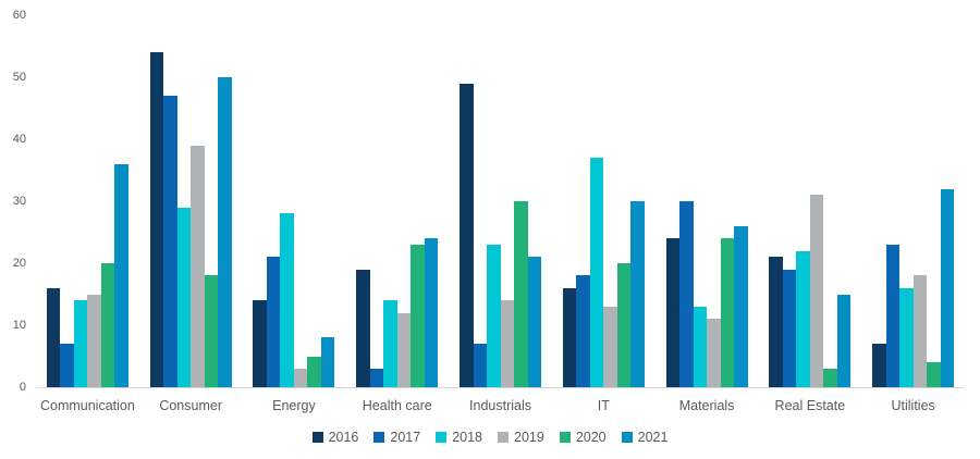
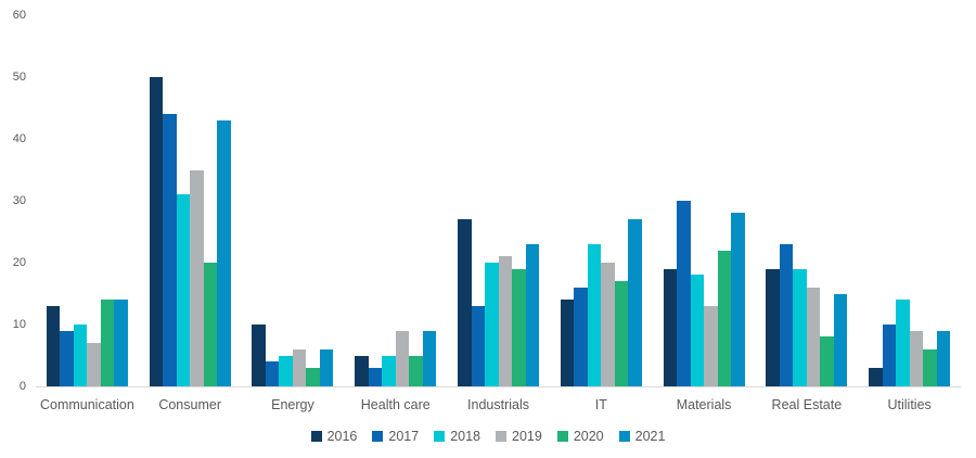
2016/Communication: 16 -> 13
2017/Communication: 7 -> 9
2018/Communication: 14 -> 10
2019/Communication: 15 -> 7
2020/Communication: 20 -> 14
2021/Communication: 36 -> 14
2016/Consumer: 54 -> 50
2017/Consumer: 47 -> 44
2018/Consumer: 29 -> 31
2019/Consumer: 39 -> 35
2020/Consumer: 18 -> 20
2021/Consumer: 50 -> 43
2016/Energy: 14 -> 10
2017/Energy: 21 -> 4
2018/Energy: 28 -> 5
2019/Energy: 3 -> 6
2020/Energy: 5 -> 3
2021/Energy: 8 -> 6
2016/Health care: 19 -> 5
2018/Health care: 14 -> 5
2019/Health care: 12 -> 9
2020/Health care: 23 -> 5
2021/Health care: 24 -> 9
2016/Industrials: 49 -> 27
2017/Industrials: 7 -> 13
2018/Industrials: 23 -> 20
2019/Industrials: 14 -> 21
2020/Industrials: 30 -> 19
2021/Industrials: 21 -> 23
2016/IT: 16 -> 14
2017/IT: 18 -> 16
2018/IT: 37 -> 23
2019/IT: 13 -> 20
2020/IT: 20 -> 17
2021/IT: 30 -> 27
2016/Materials: 24 -> 19
2018/Materials: 13 -> 18
2019/Materials: 11 -> 13
2020/Materials: 24 -> 22
2021/Materials: 26 -> 28
2016/Real Estate: 21 -> 19
2017/Real Estate: 19 -> 23
2018/Real Estate: 22 -> 19
2019/Real Estate: 31 -> 16
2020/Real Estate: 3 -> 8
2016/Utilities: 7 -> 3
2017/Utilities: 23 -> 10
2018/Utilities: 16 -> 14
2019/Utilities: 18 -> 9
2020/Utilities: 4 -> 6
2021/Utilities: 32 -> 9
